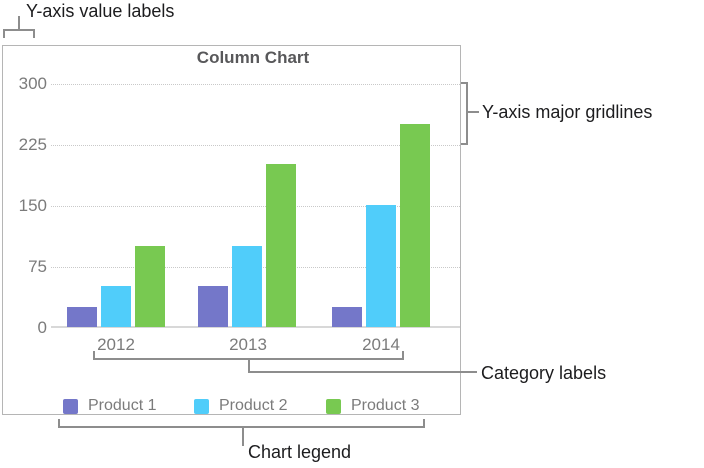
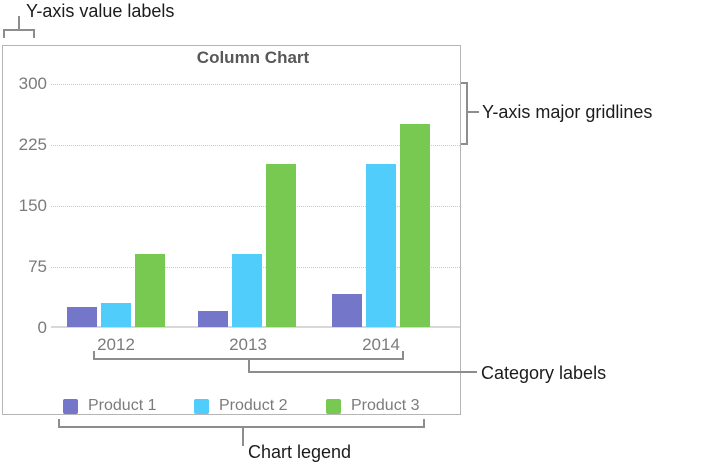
Product 2/2012: 50 -> 30
Product 3/2012: 100 -> 90
Product 1/2013: 50 -> 20
Product 2/2013: 100 -> 90
Product 1/2014: 20 -> 40
Product 2/2014: 150 -> 200
